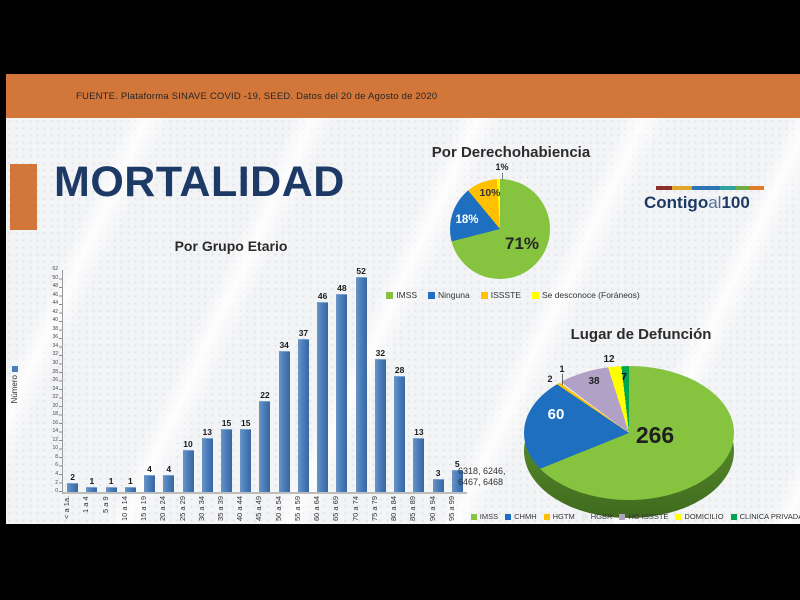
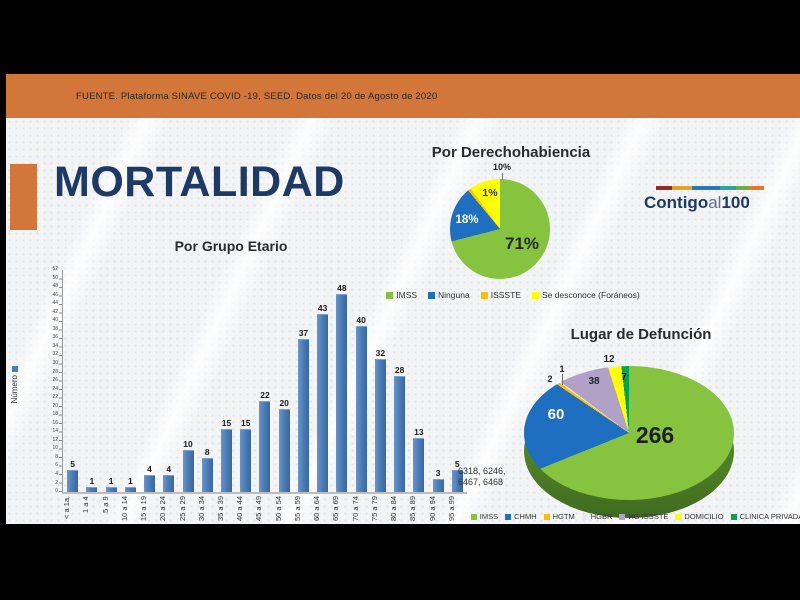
Por Grupo Etario/< a 1a.: 2 -> 5
Por Grupo Etario/30 a 34: 13 -> 8
Por Grupo Etario/50 a 54: 34 -> 20
Por Grupo Etario/60 a 64: 46 -> 43
Por Grupo Etario/70 a 74: 52 -> 40
Por Derechohabiencia/ISSSTE: 10% -> 1%
Por Derechohabiencia/Se desconoce (Foráneos): 1% -> 10%
